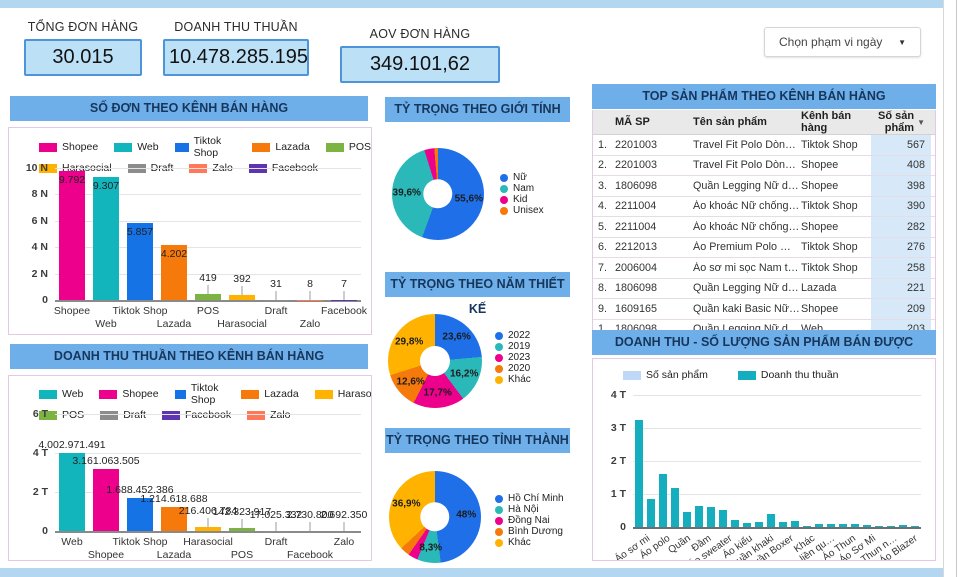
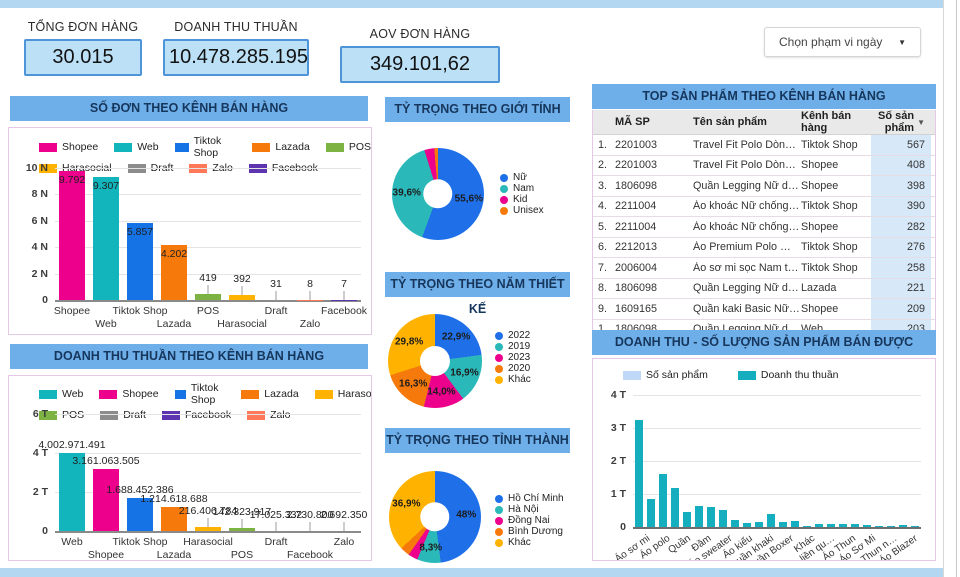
TỶ TRỌNG THEO NĂM THIẾT KẾ/2022: 23,6% -> 22,9%
TỶ TRỌNG THEO NĂM THIẾT KẾ/2019: 16,2% -> 16,9%
TỶ TRỌNG THEO NĂM THIẾT KẾ/2023: 17,7% -> 14,0%
TỶ TRỌNG THEO NĂM THIẾT KẾ/2020: 12,6% -> 16,3%
